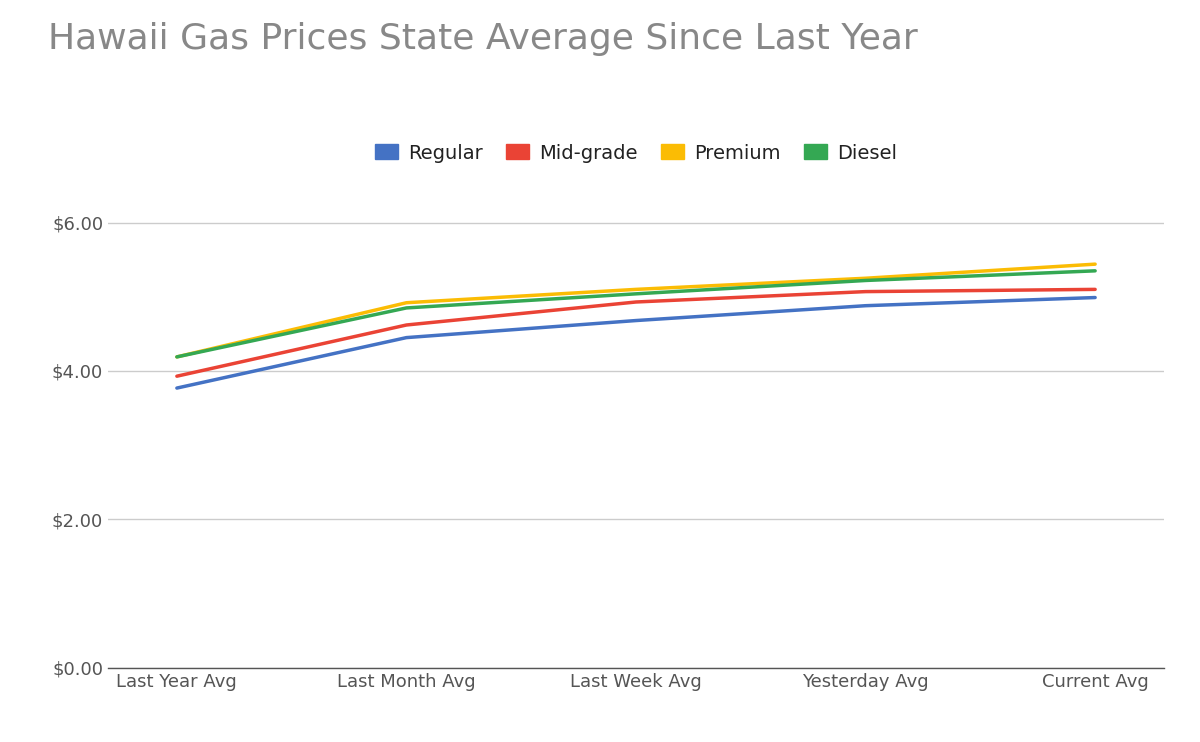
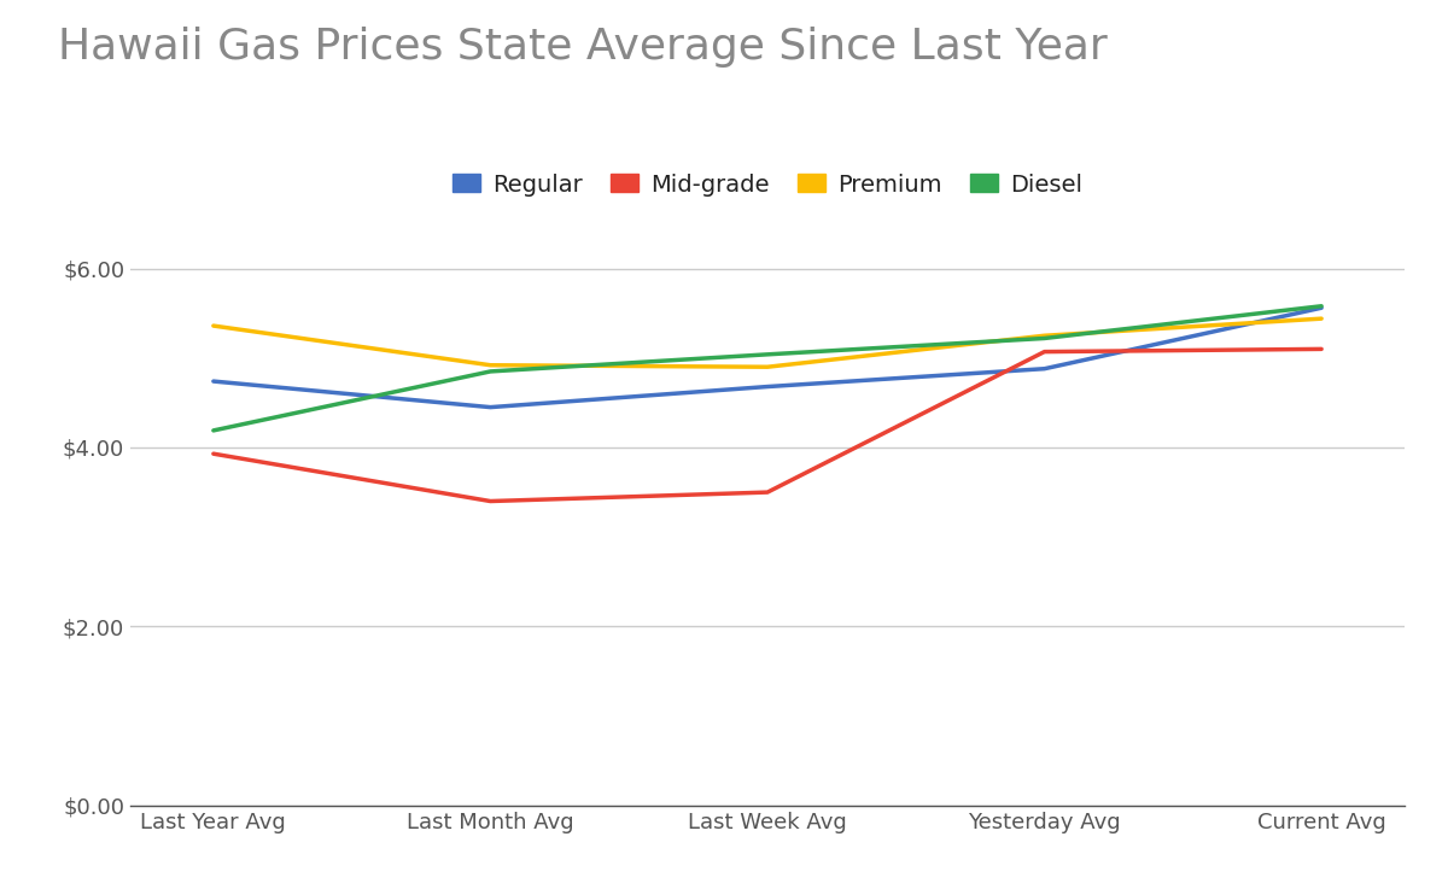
Regular/Last Year Avg: $3.77 -> $4.74
Premium/Last Year Avg: $4.19 -> $5.36
Mid-grade/Last Month Avg: $4.62 -> $3.40
Mid-grade/Last Week Avg: $4.93 -> $3.50
Premium/Last Week Avg: $5.10 -> $4.90
Regular/Current Avg: $4.99 -> $5.56
Diesel/Current Avg: $5.35 -> $5.58
